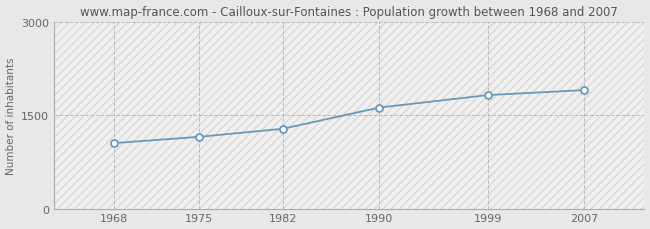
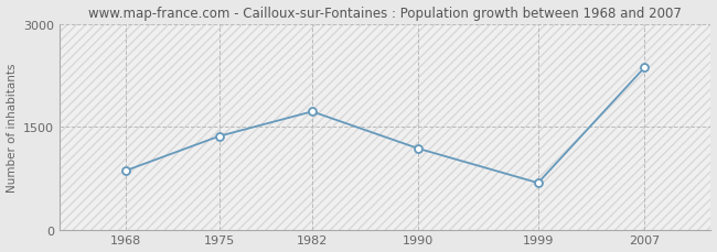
1968: 1050 -> 860
1975: 1150 -> 1360
1982: 1280 -> 1720
1990: 1620 -> 1180
1999: 1820 -> 680
2007: 1900 -> 2360
